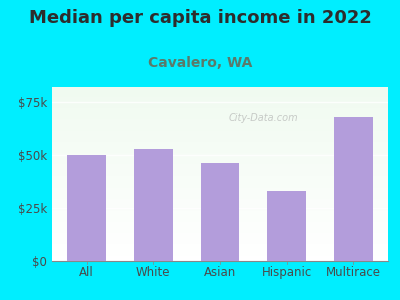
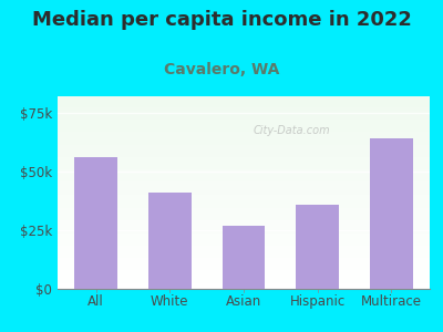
All: $50k -> $56k
White: $53k -> $41k
Asian: $46k -> $27k
Hispanic: $33k -> $36k
Multirace: $68k -> $64k
